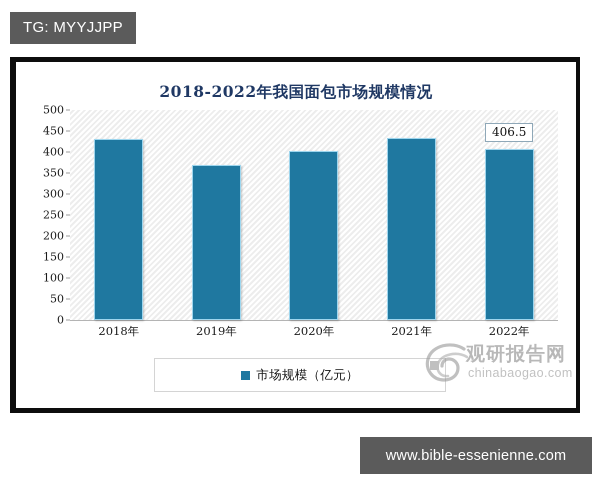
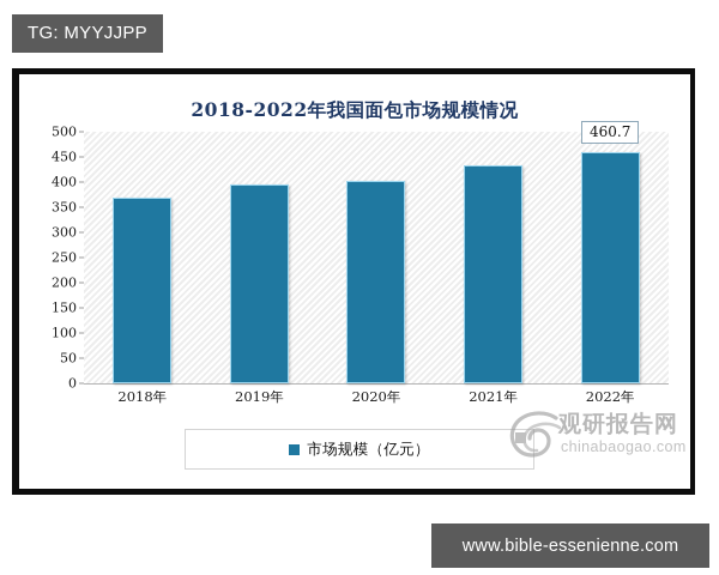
2018年: 430 -> 370
2019年: 370 -> 400
2022年: 406.5 -> 460.7
